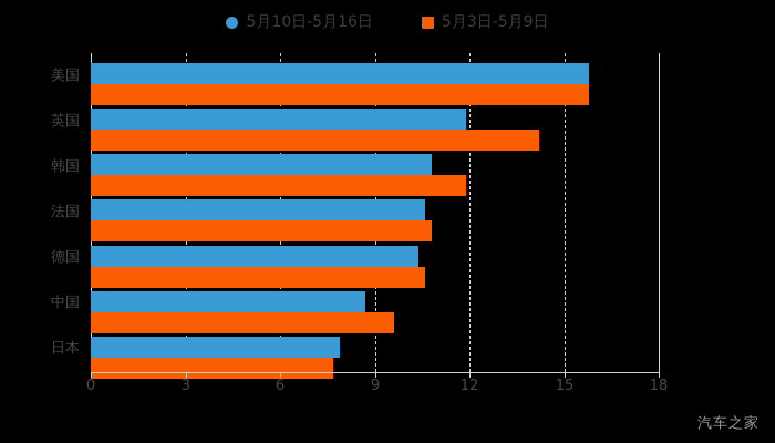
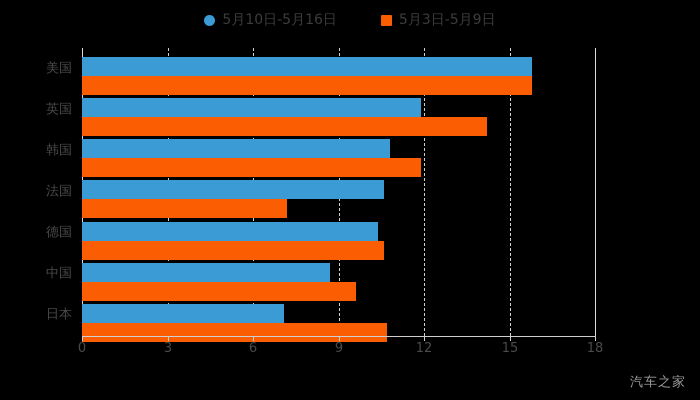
5月3日-5月9日/法国: 10.8 -> 7.2
5月10日-5月16日/日本: 7.9 -> 7.1
5月3日-5月9日/日本: 7.7 -> 10.7
